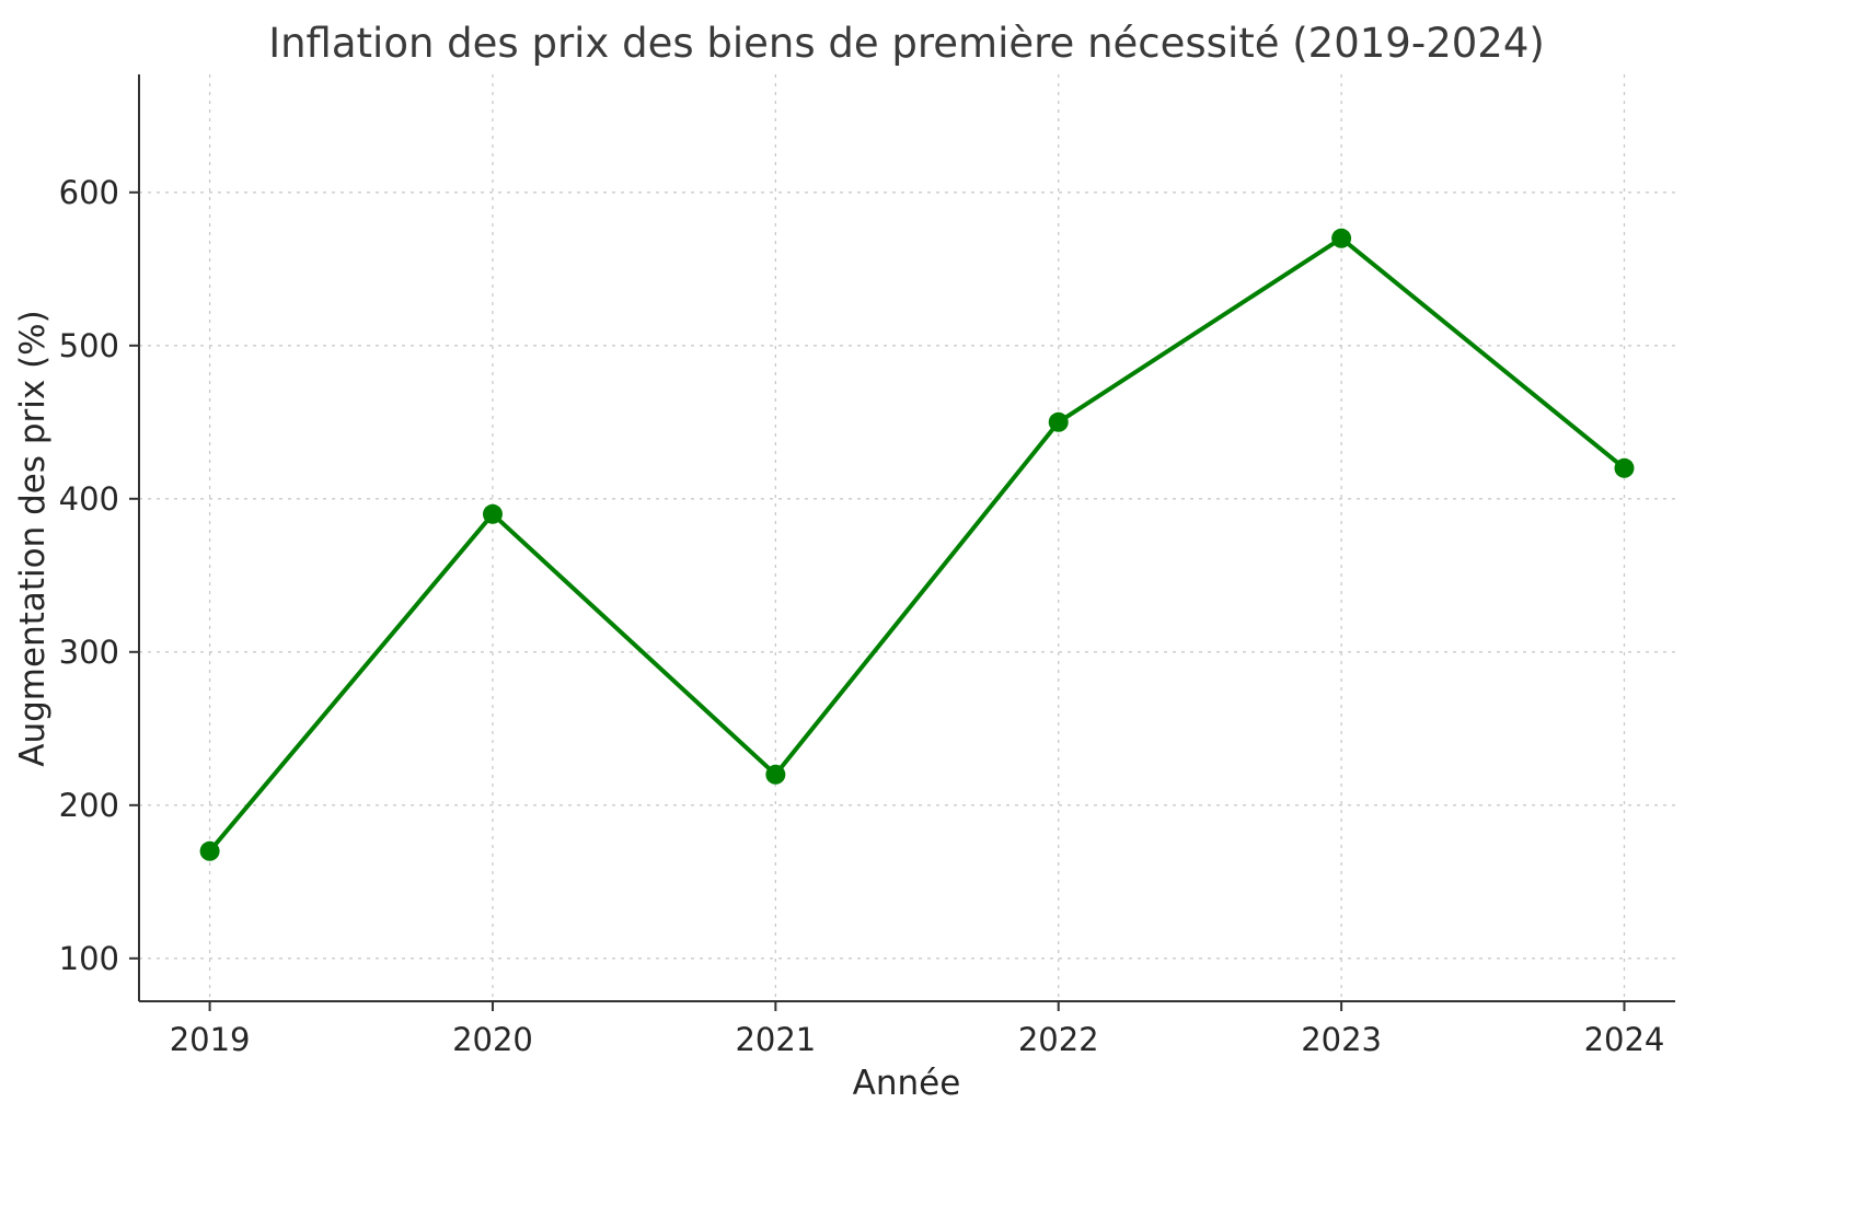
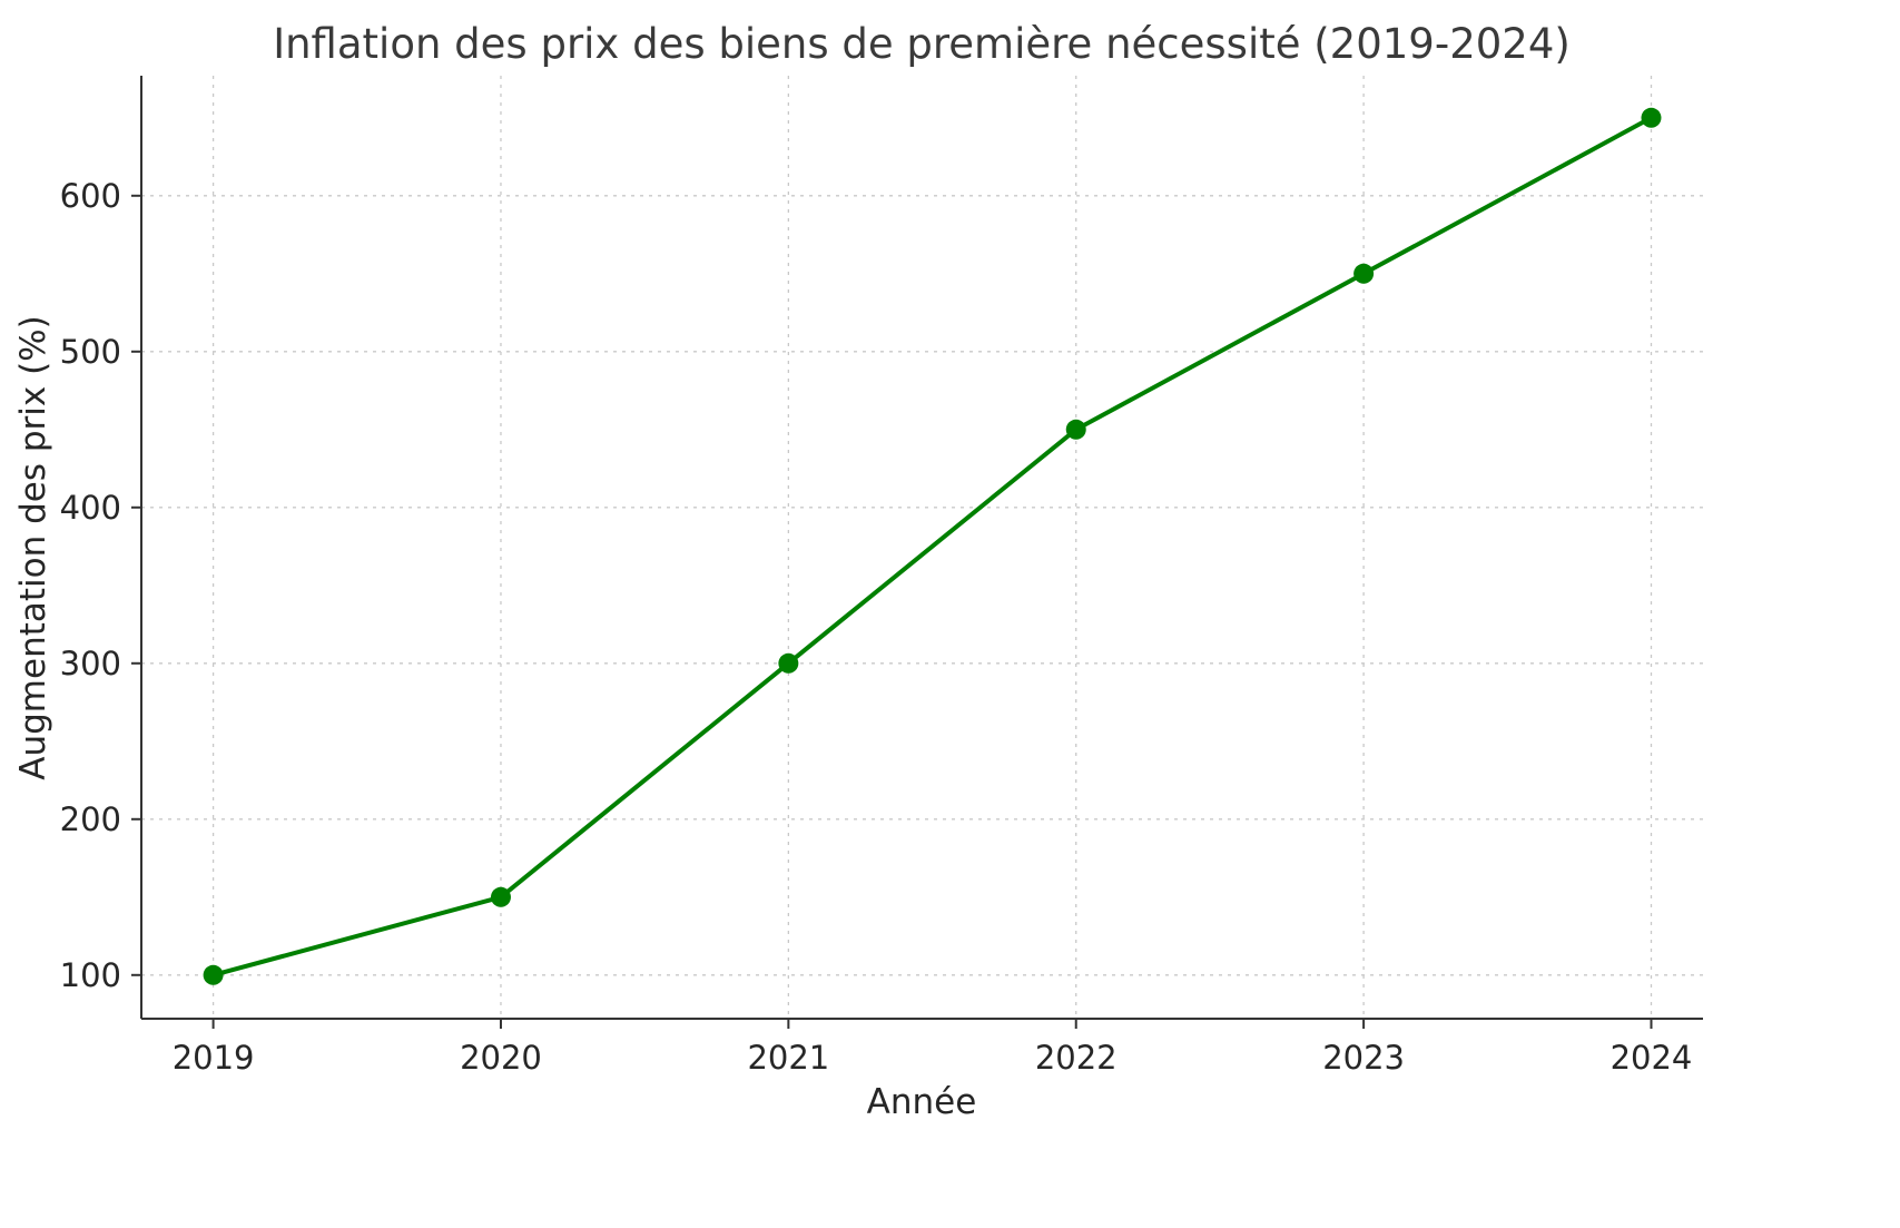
2019: 170 -> 100
2020: 390 -> 150
2021: 220 -> 300
2023: 570 -> 550
2024: 420 -> 650
